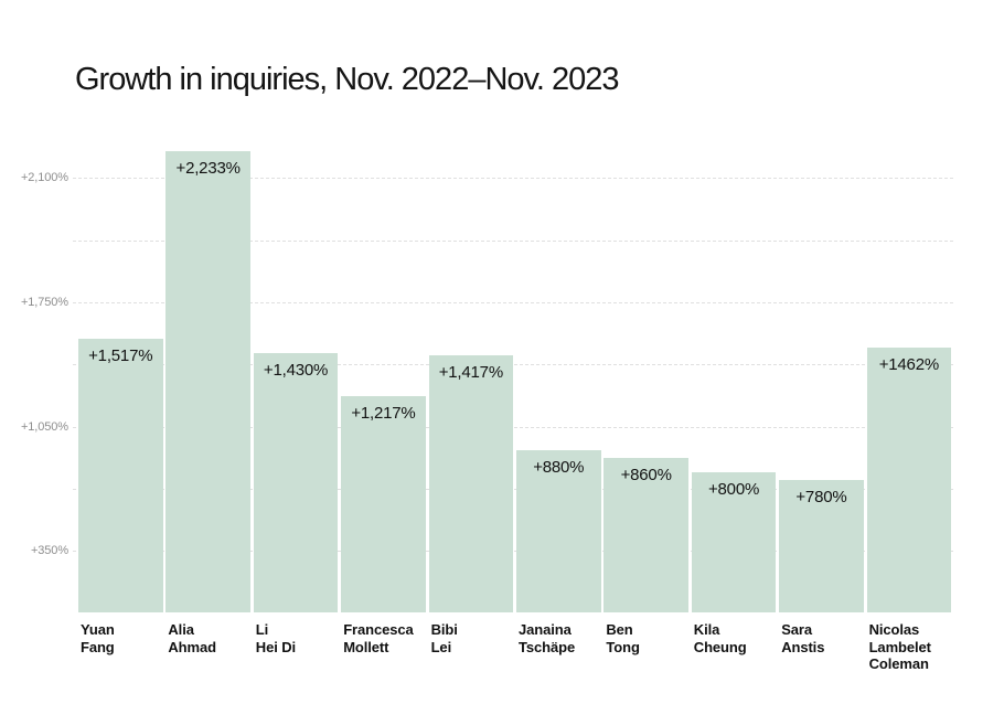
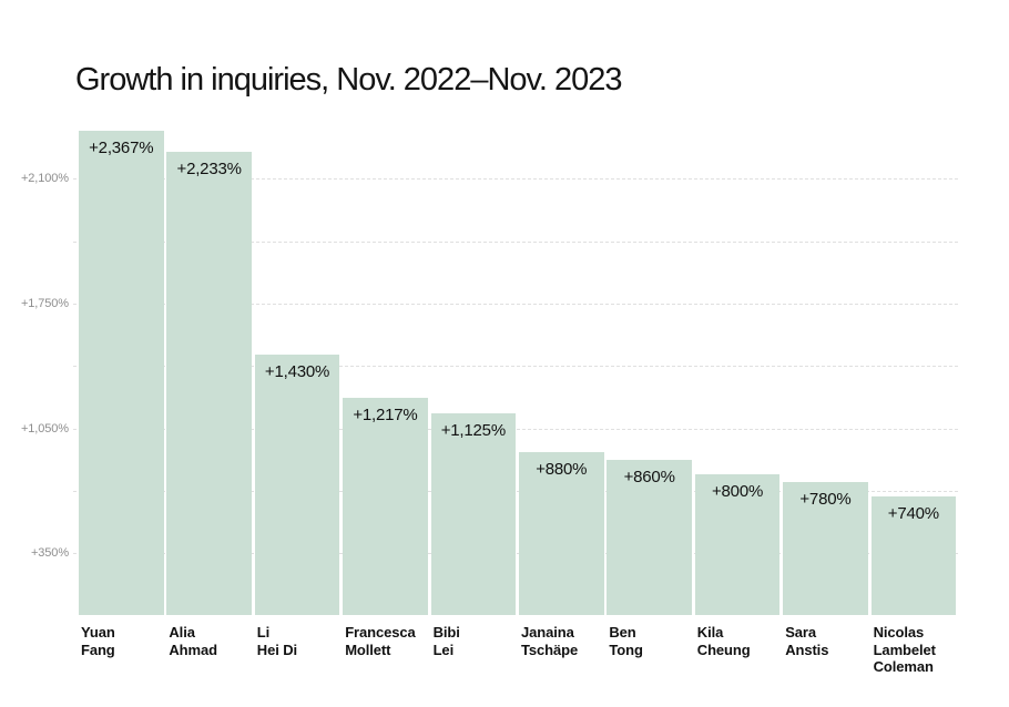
Yuan Fang: +1,517% -> +2,367%
Bibi Lei: +1,417% -> +1,125%
Nicolas Lambelet Coleman: +1462% -> +740%
